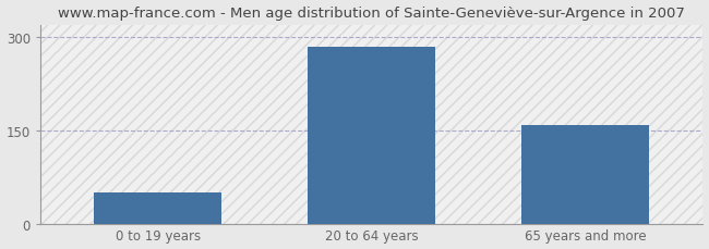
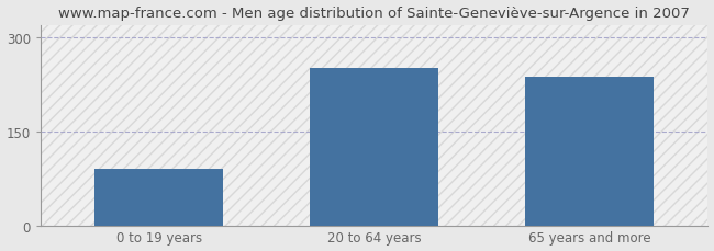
0 to 19 years: 50 -> 90
20 to 64 years: 285 -> 252
65 years and more: 158 -> 238
